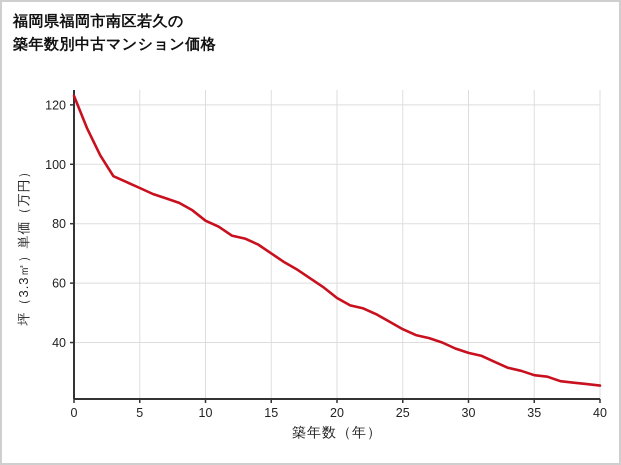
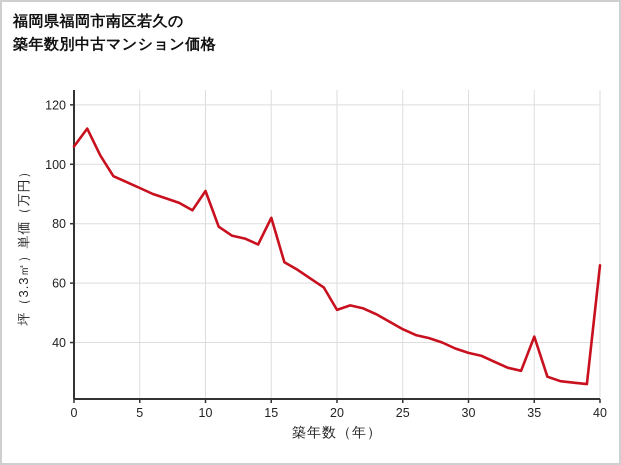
0: 123 -> 106
10: 81 -> 91
15: 70 -> 82
20: 55 -> 51
35: 29 -> 42
40: 26 -> 66
